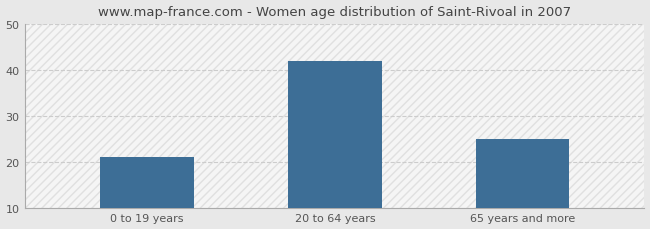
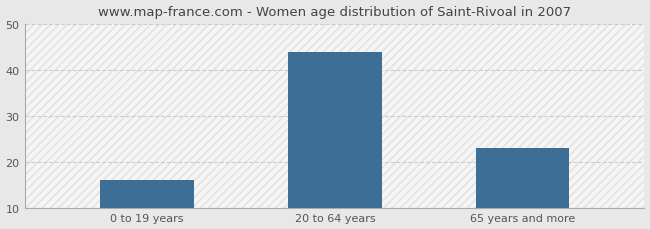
0 to 19 years: 21 -> 16
20 to 64 years: 42 -> 44
65 years and more: 25 -> 23
